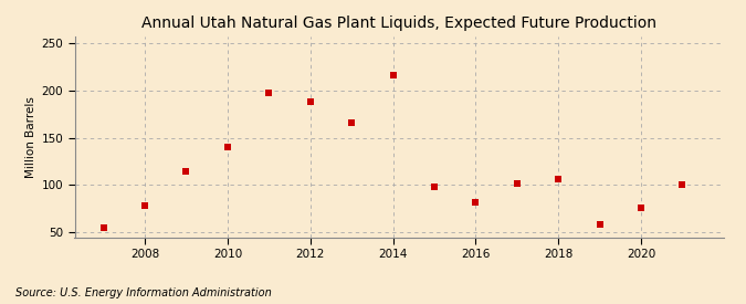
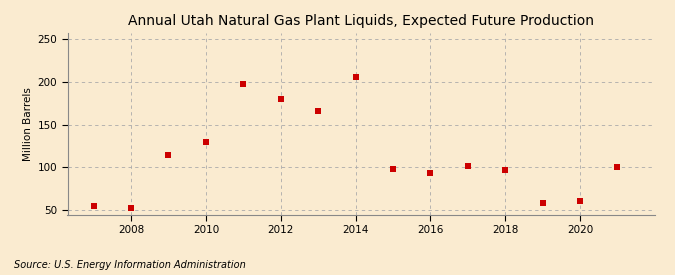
2008: 78 -> 53
2010: 140 -> 130
2012: 188 -> 180
2014: 216 -> 206
2016: 82 -> 94
2018: 106 -> 97
2020: 76 -> 61
